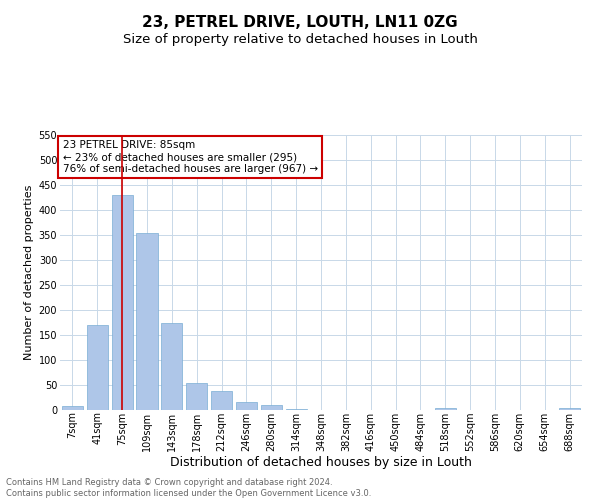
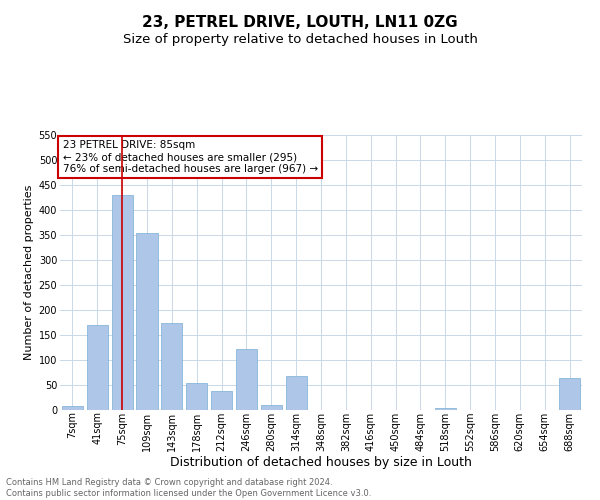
246sqm: 17 -> 122
314sqm: 3 -> 68
688sqm: 4 -> 64
